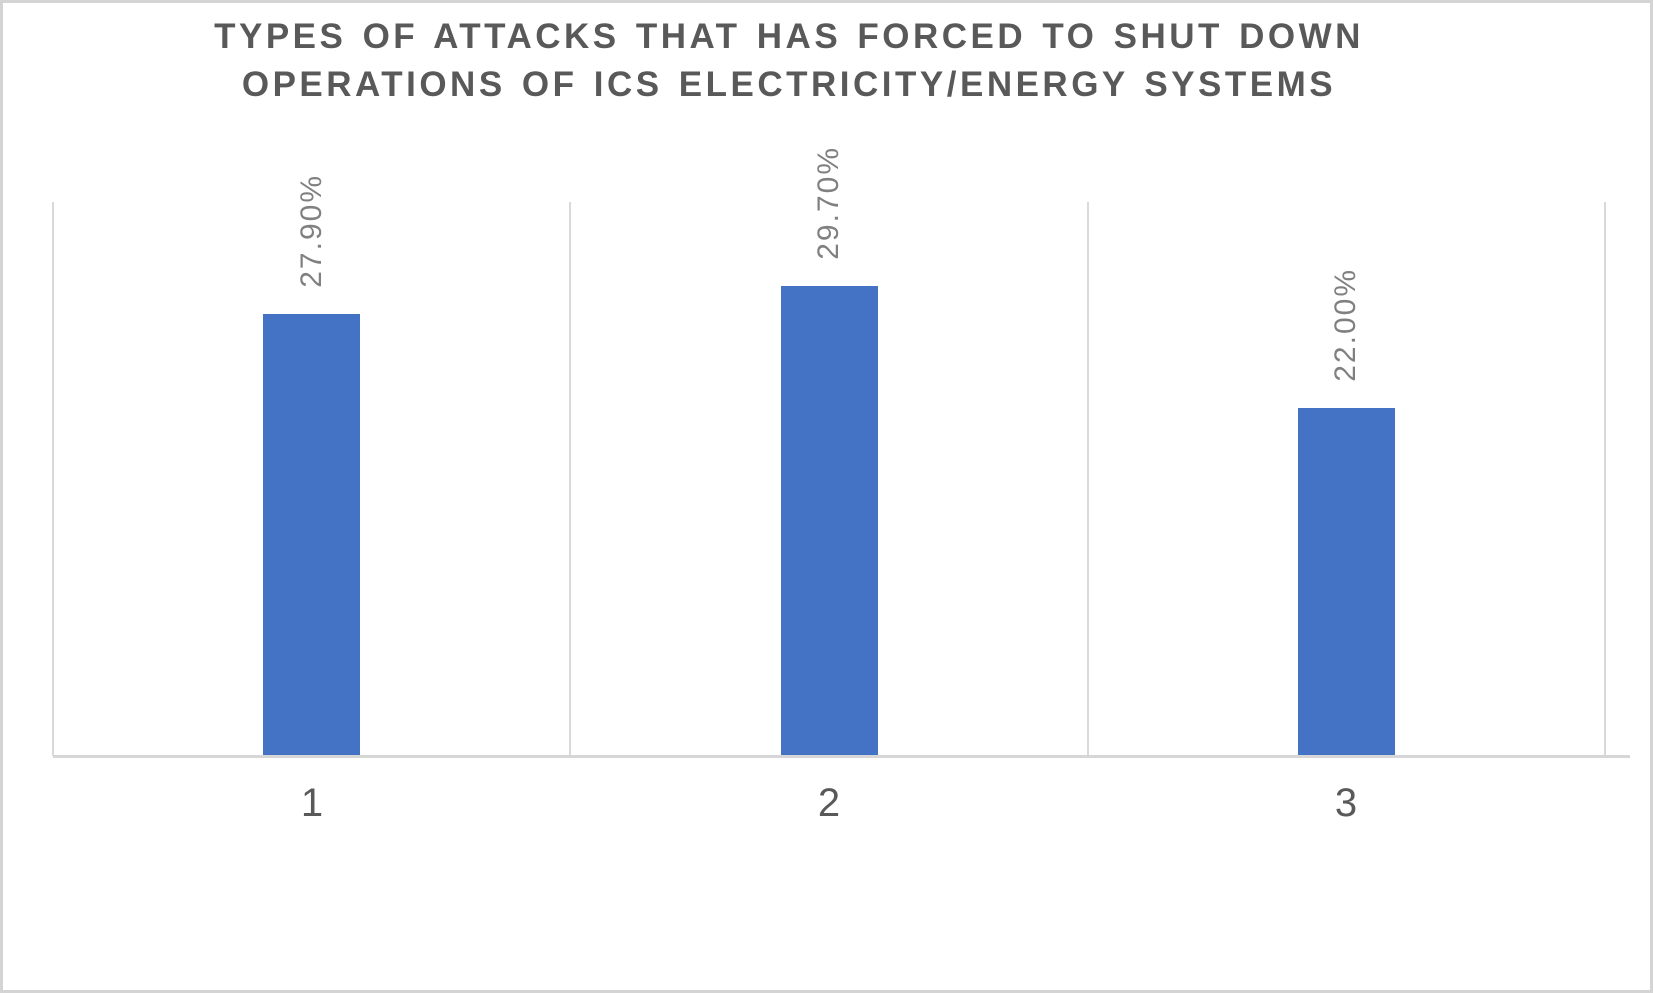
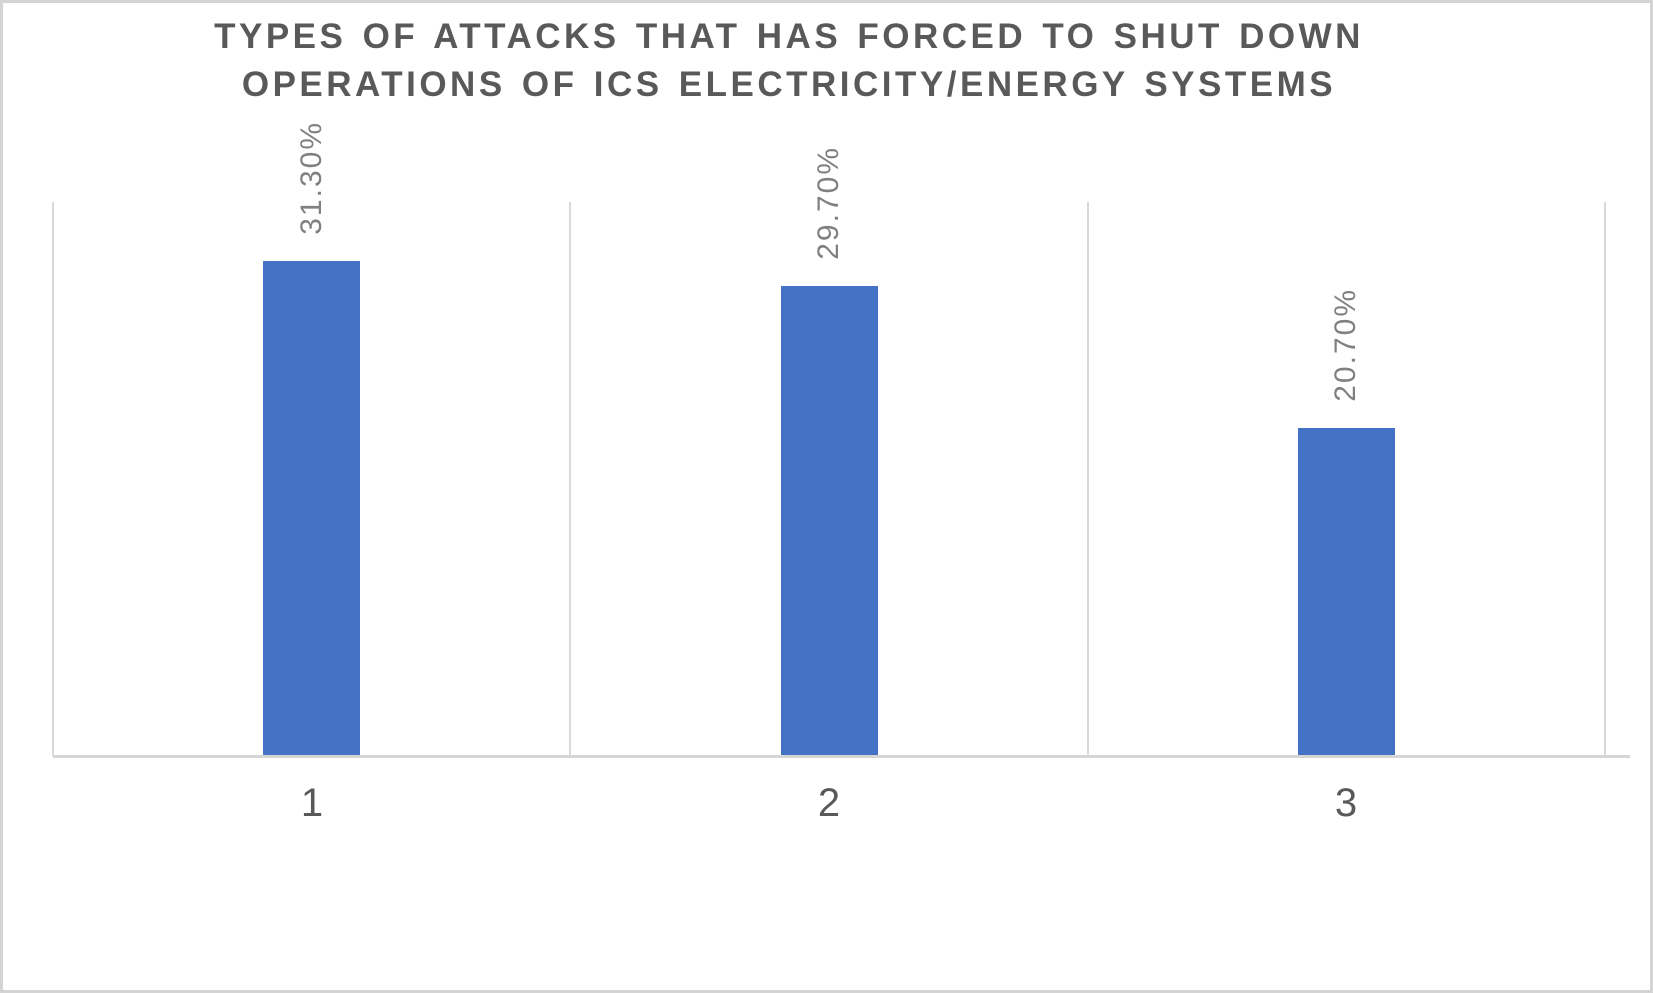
1: 27.90% -> 31.30%
3: 22.00% -> 20.70%
